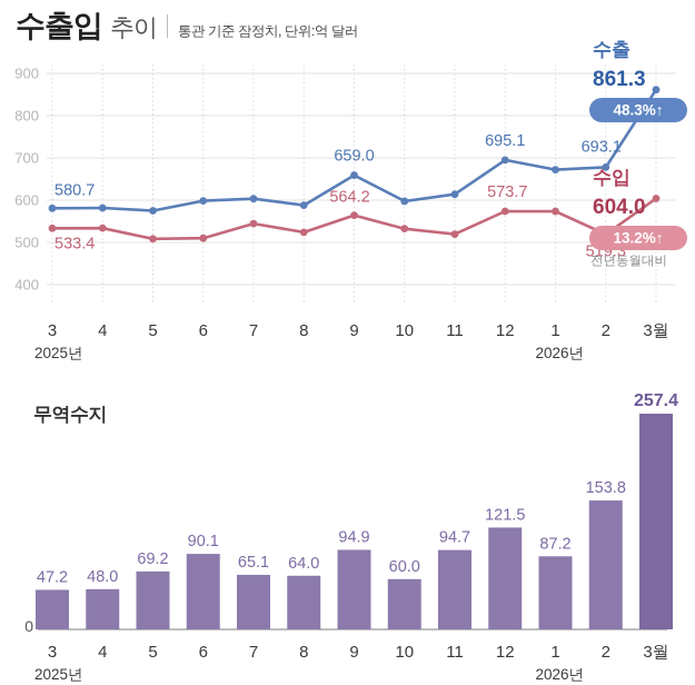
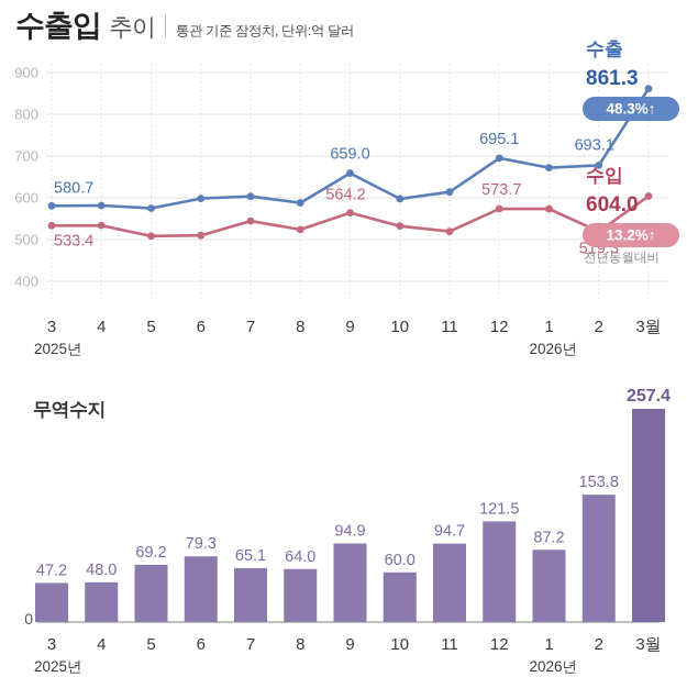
무역수지/6: 90.1 -> 79.3
